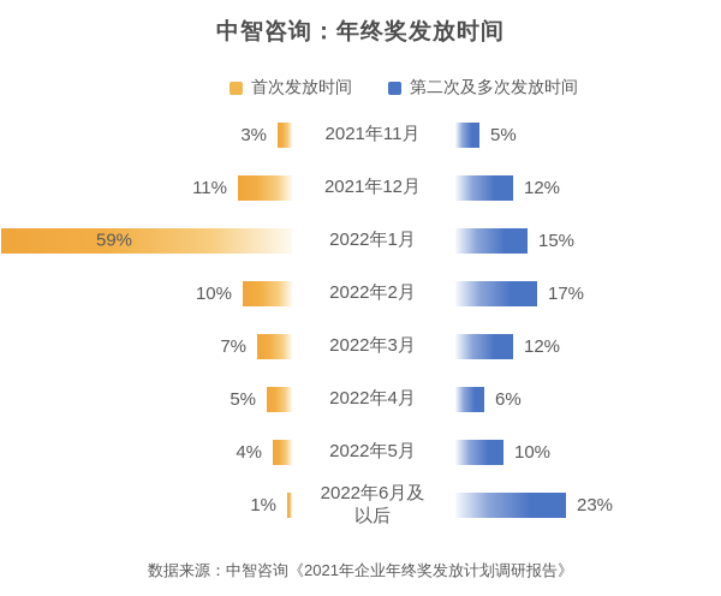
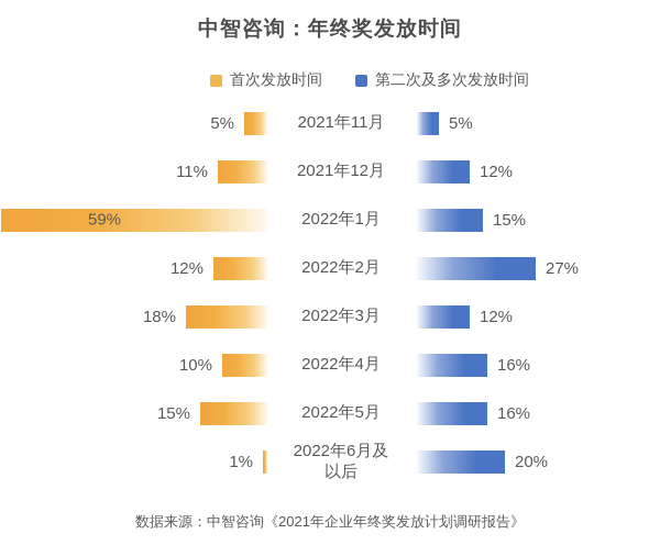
首次发放时间/2021年11月: 3% -> 5%
首次发放时间/2022年2月: 10% -> 12%
第二次及多次发放时间/2022年2月: 17% -> 27%
首次发放时间/2022年3月: 7% -> 18%
首次发放时间/2022年4月: 5% -> 10%
第二次及多次发放时间/2022年4月: 6% -> 16%
首次发放时间/2022年5月: 4% -> 15%
第二次及多次发放时间/2022年5月: 10% -> 16%
第二次及多次发放时间/2022年6月及 以后: 23% -> 20%
